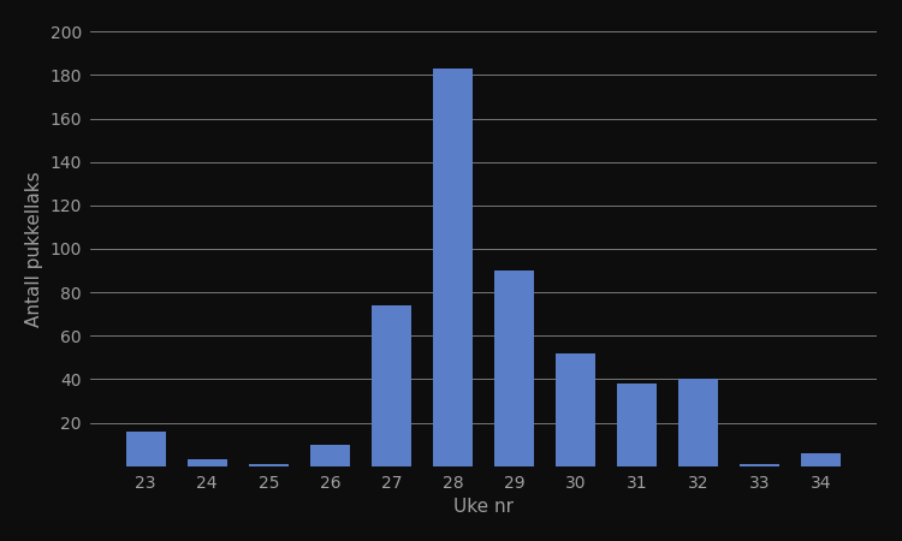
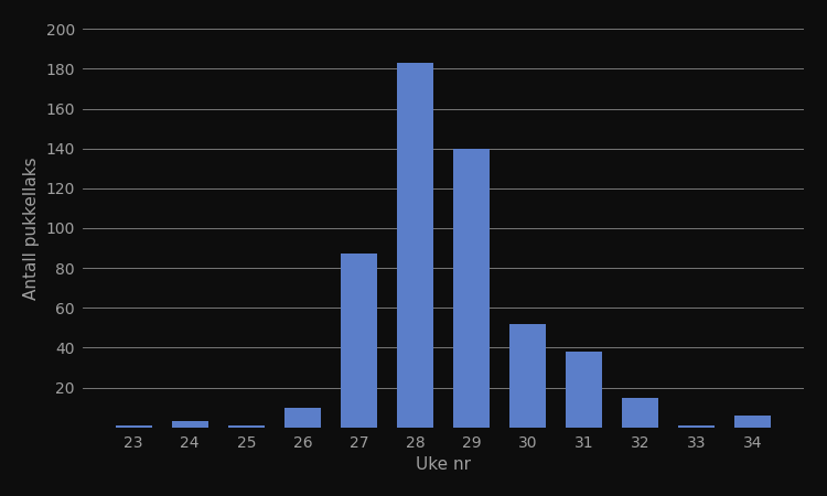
23: 16 -> 1
27: 74 -> 87
29: 90 -> 140
32: 40 -> 15
